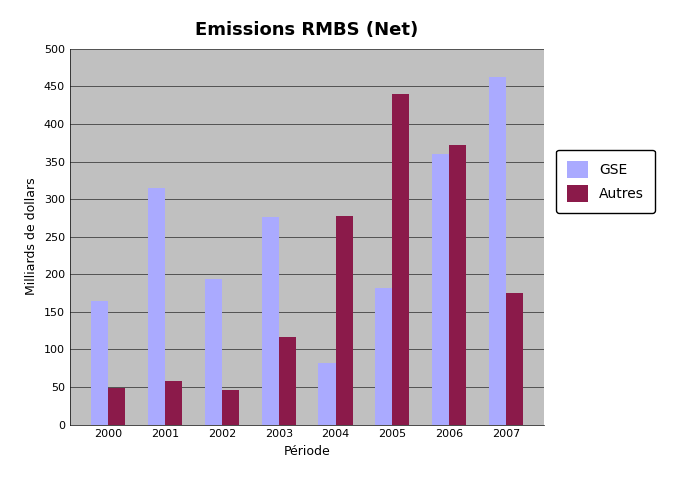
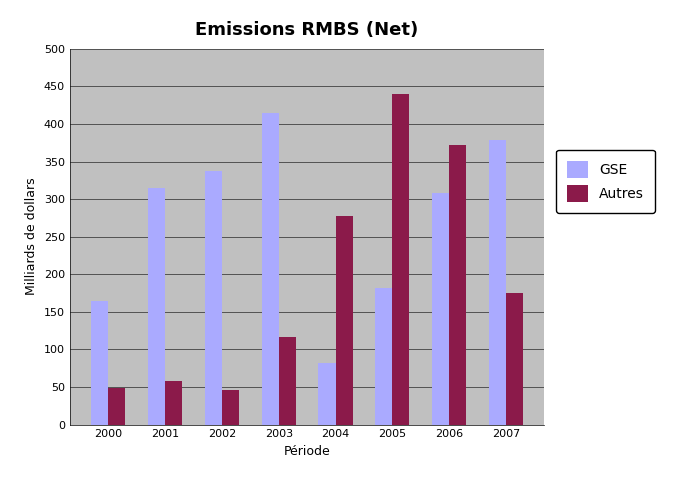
GSE/2002: 194 -> 337
GSE/2003: 276 -> 415
GSE/2006: 360 -> 308
GSE/2007: 462 -> 378
